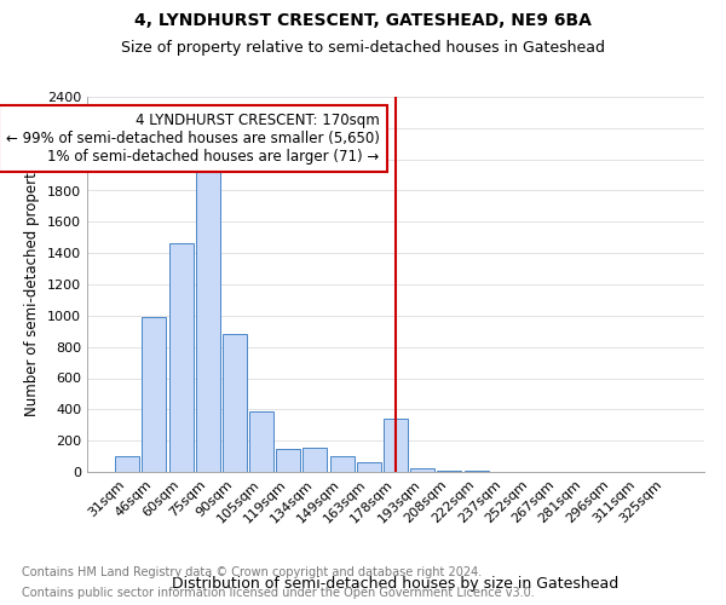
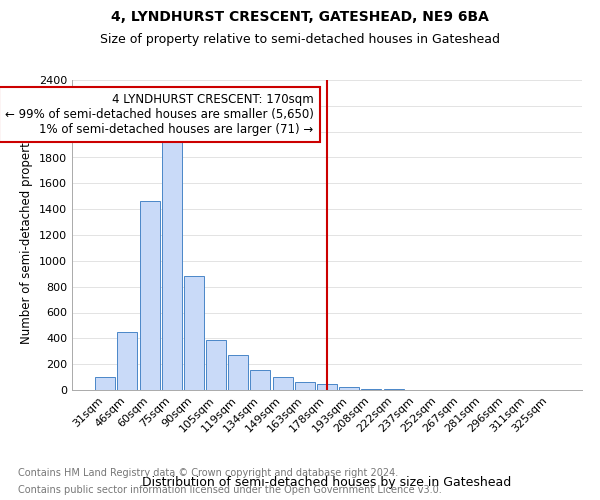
46sqm: 990 -> 450
119sqm: 150 -> 270
178sqm: 340 -> 50
